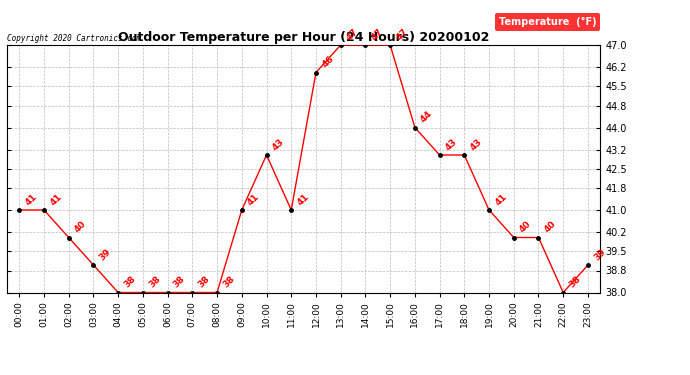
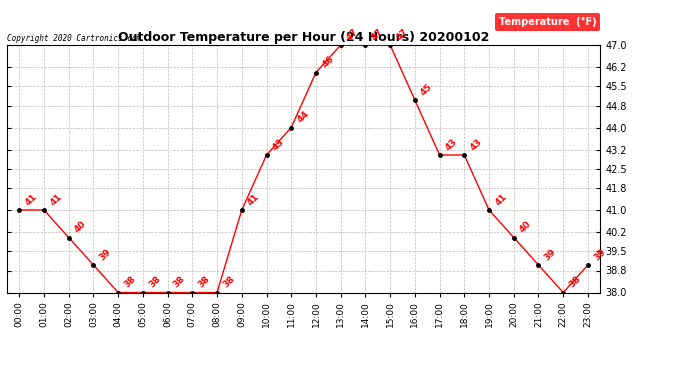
11:00: 41 -> 44
16:00: 44 -> 45
21:00: 40 -> 39
